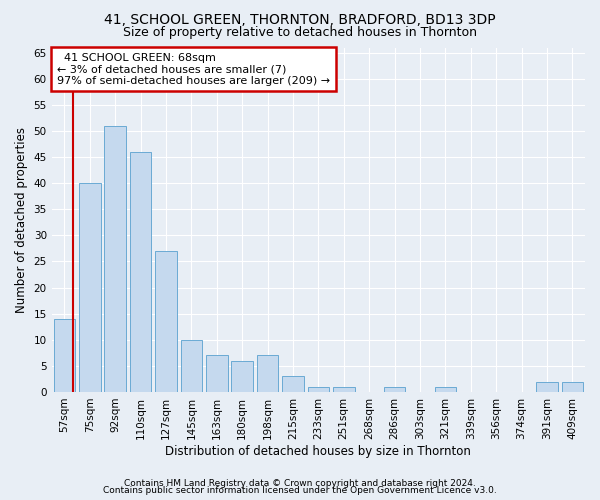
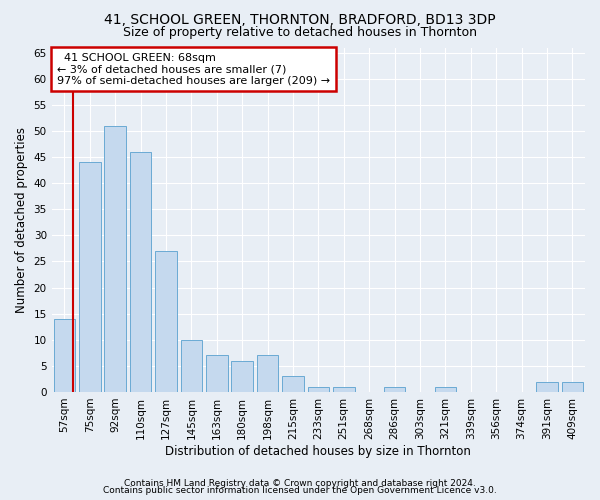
75sqm: 40 -> 44
